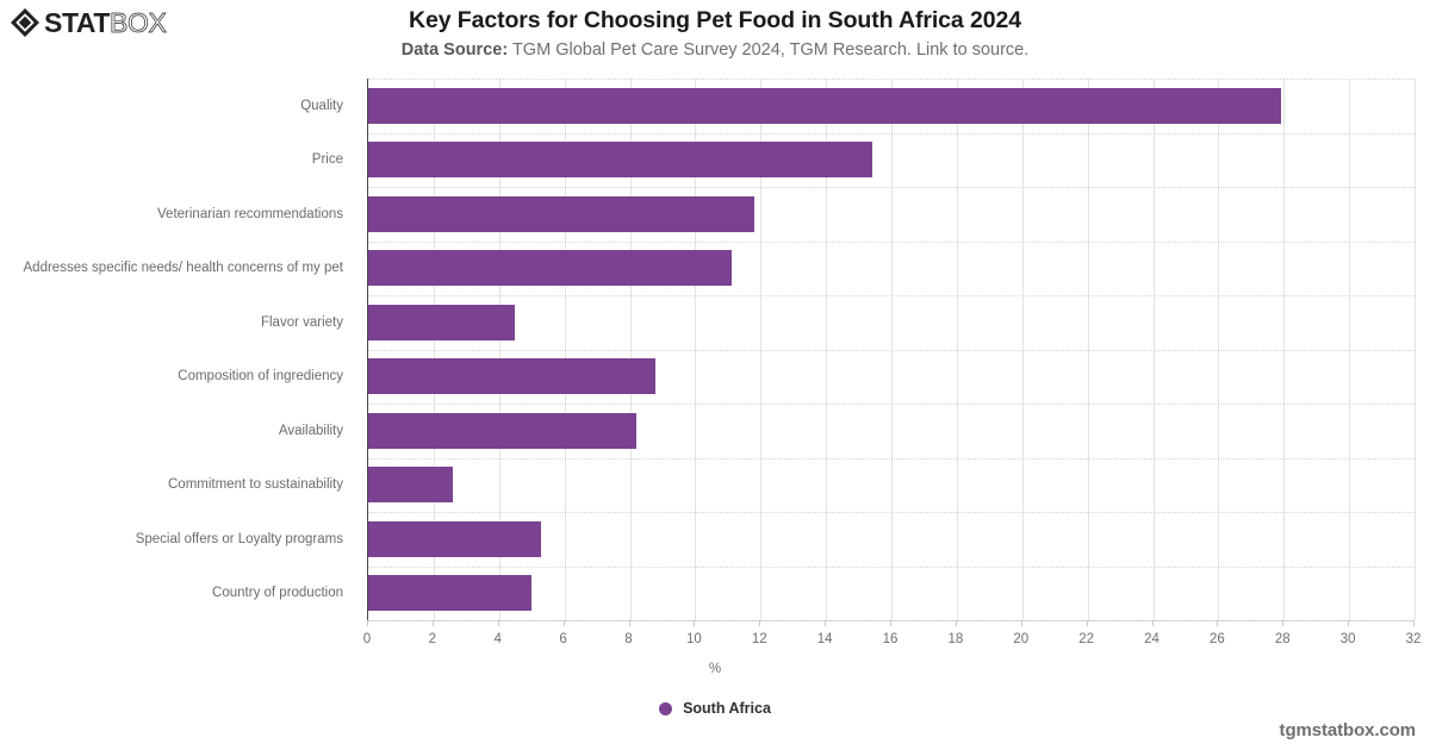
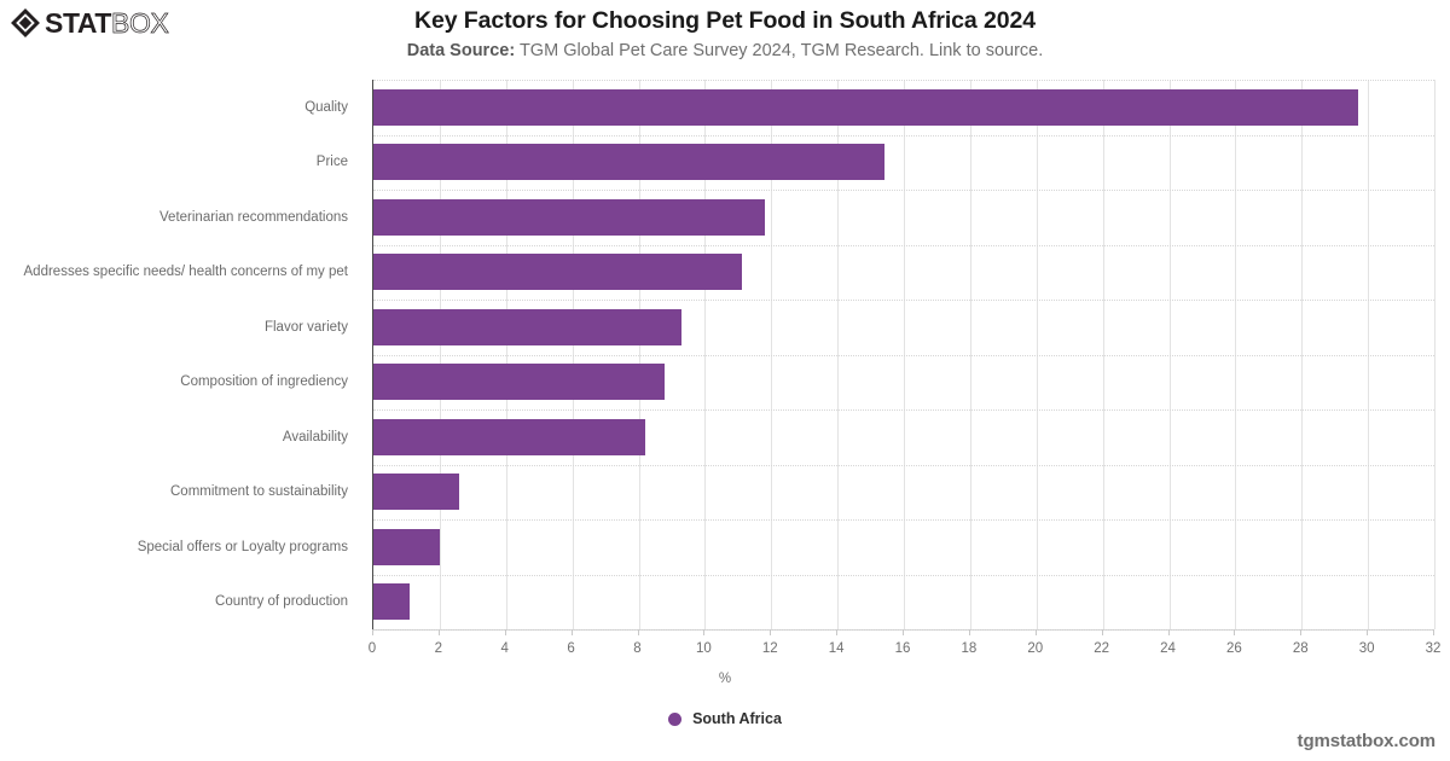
Quality: 27.9 -> 29.7
Flavor variety: 4.5 -> 9.3
Special offers or Loyalty programs: 5.3 -> 2.0
Country of production: 5.0 -> 1.1
